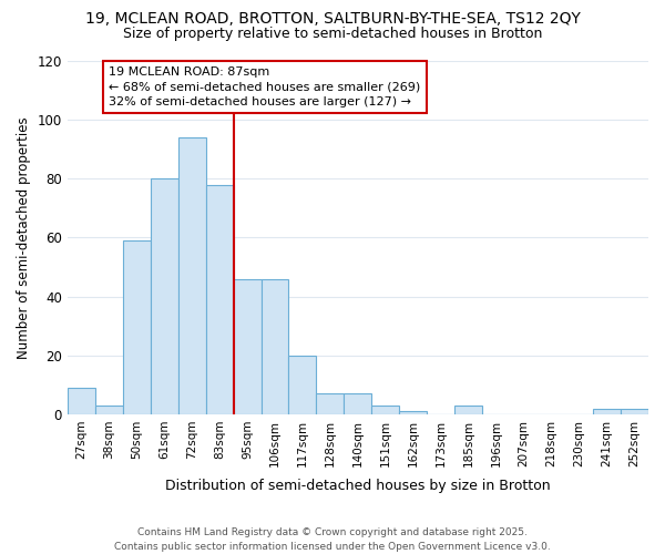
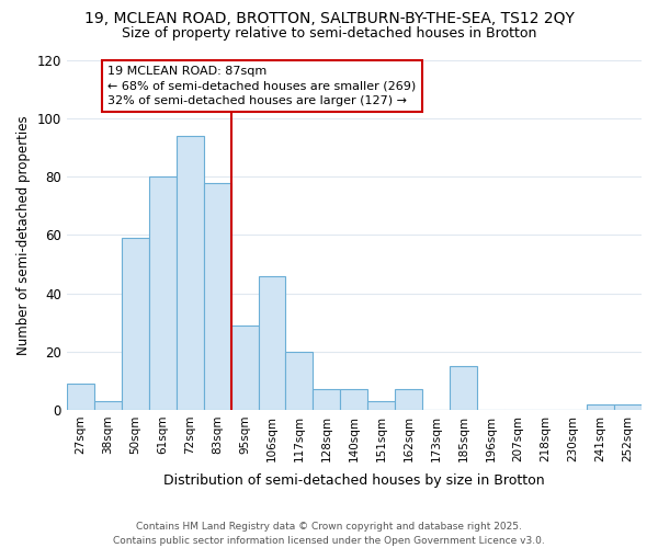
95sqm: 46 -> 29
162sqm: 1 -> 7
185sqm: 3 -> 15
